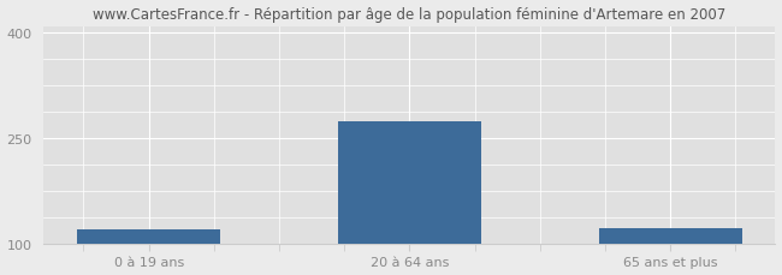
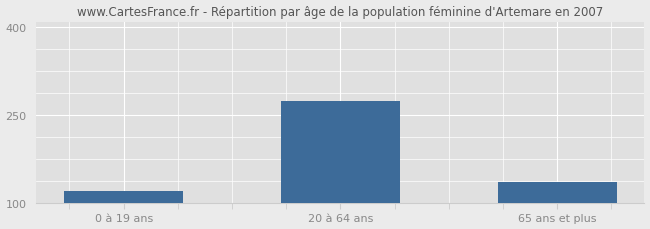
65 ans et plus: 122 -> 136
